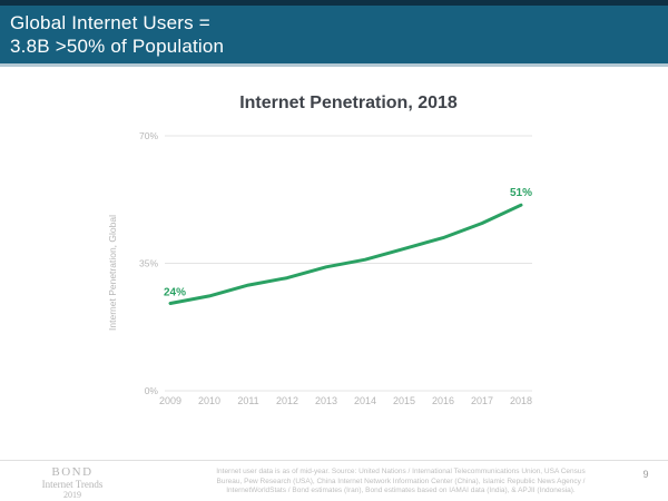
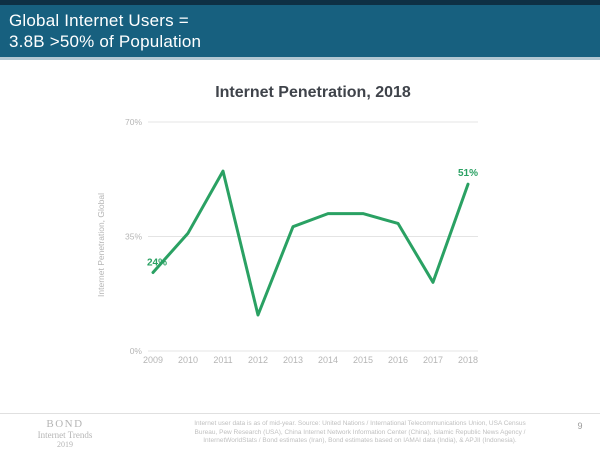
2010: 26% -> 36%
2011: 29% -> 55%
2012: 31% -> 11%
2013: 34% -> 38%
2014: 36% -> 42%
2015: 39% -> 42%
2016: 42% -> 39%
2017: 46% -> 21%
